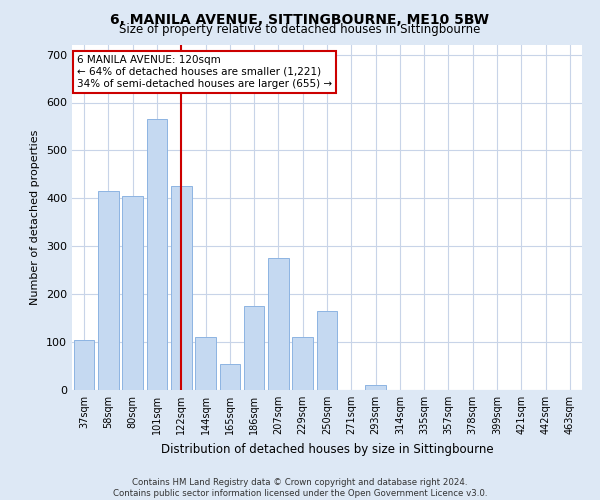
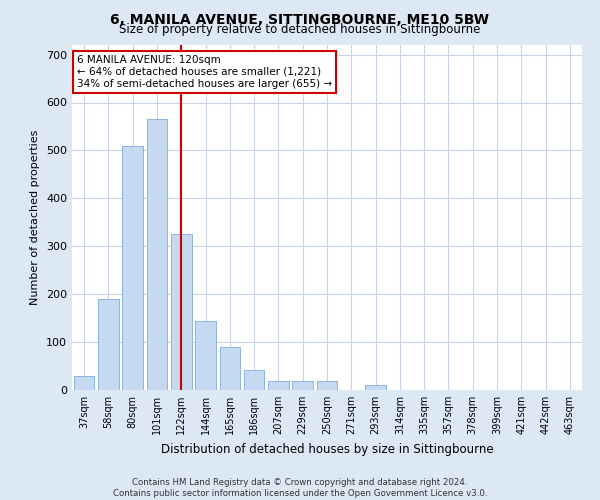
37sqm: 105 -> 30
58sqm: 415 -> 190
80sqm: 405 -> 510
122sqm: 425 -> 325
144sqm: 110 -> 145
165sqm: 55 -> 90
186sqm: 175 -> 42
207sqm: 275 -> 18
229sqm: 110 -> 18
250sqm: 165 -> 18
